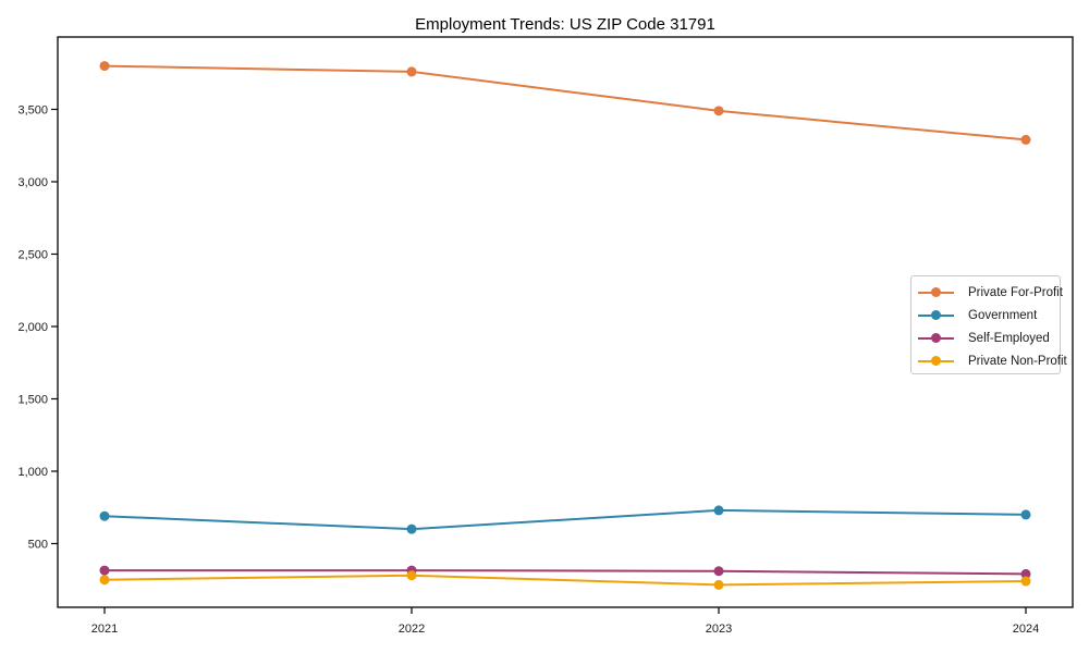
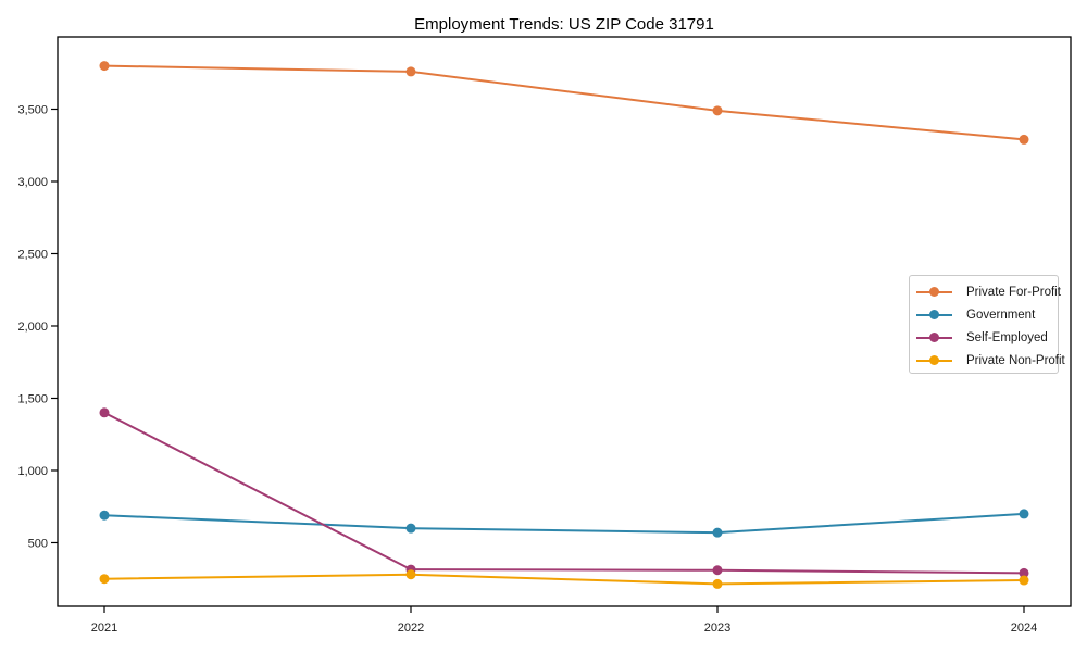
Self-Employed/2021: 320 -> 1400
Government/2023: 730 -> 570
